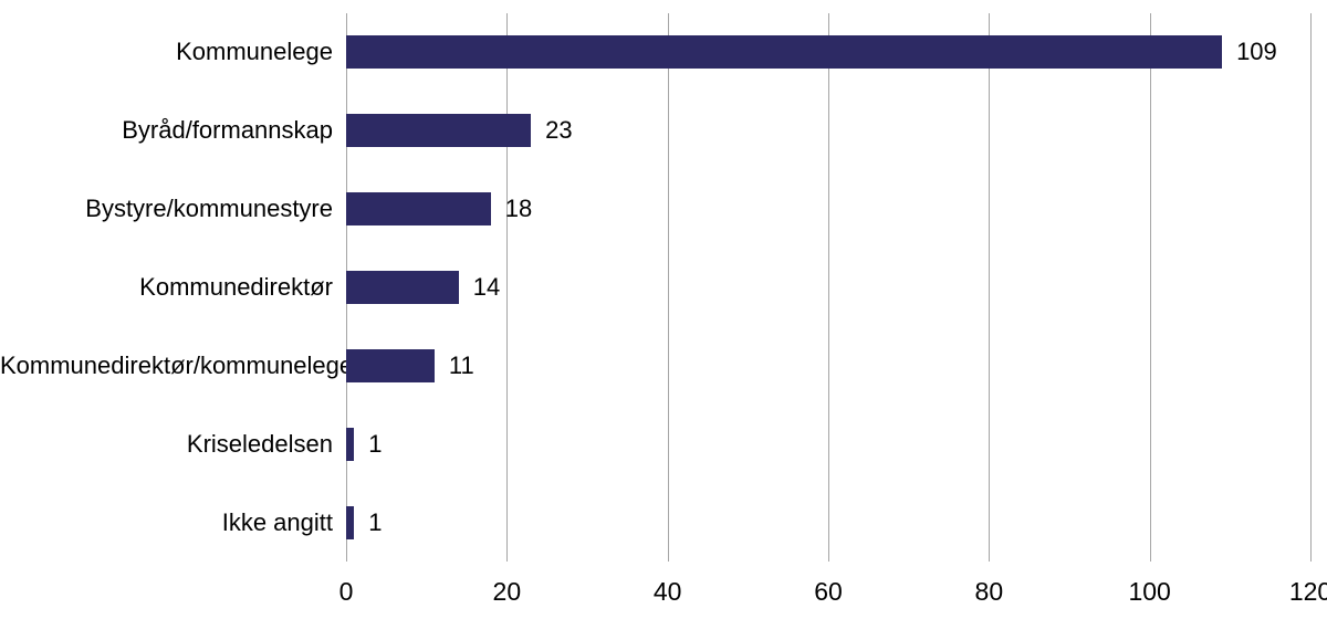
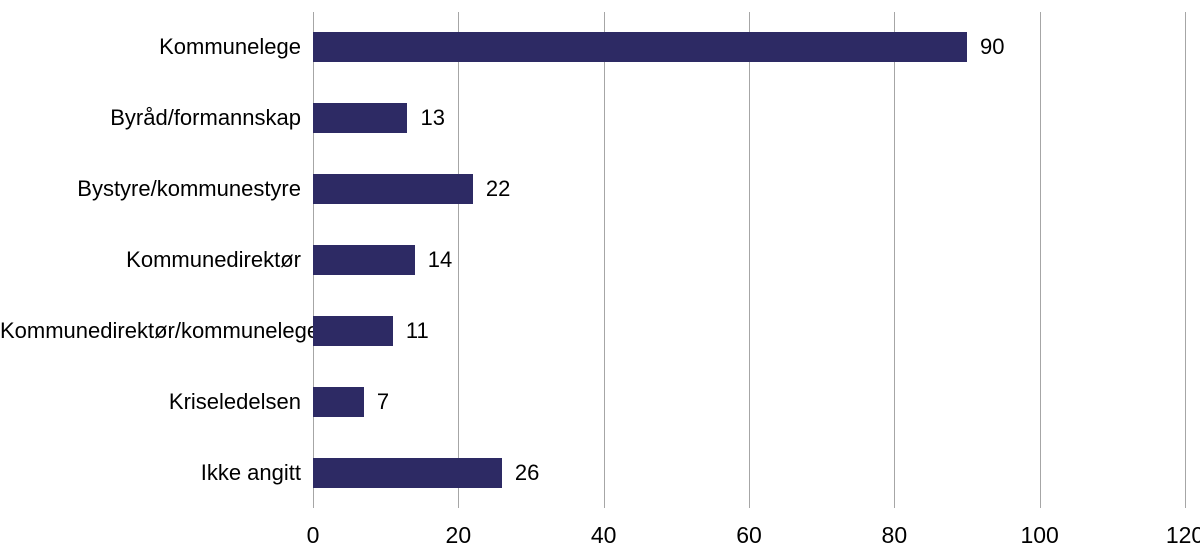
Kommunelege: 109 -> 90
Byråd/formannskap: 23 -> 13
Bystyre/kommunestyre: 18 -> 22
Kriseledelsen: 1 -> 7
Ikke angitt: 1 -> 26
